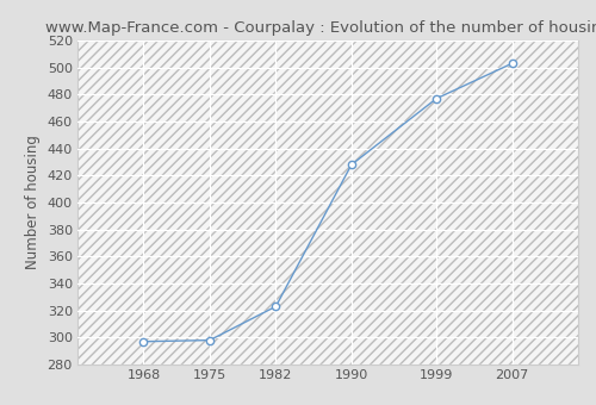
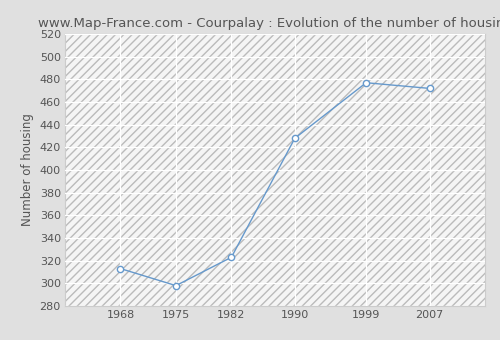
1968: 297 -> 313
2007: 503 -> 472
